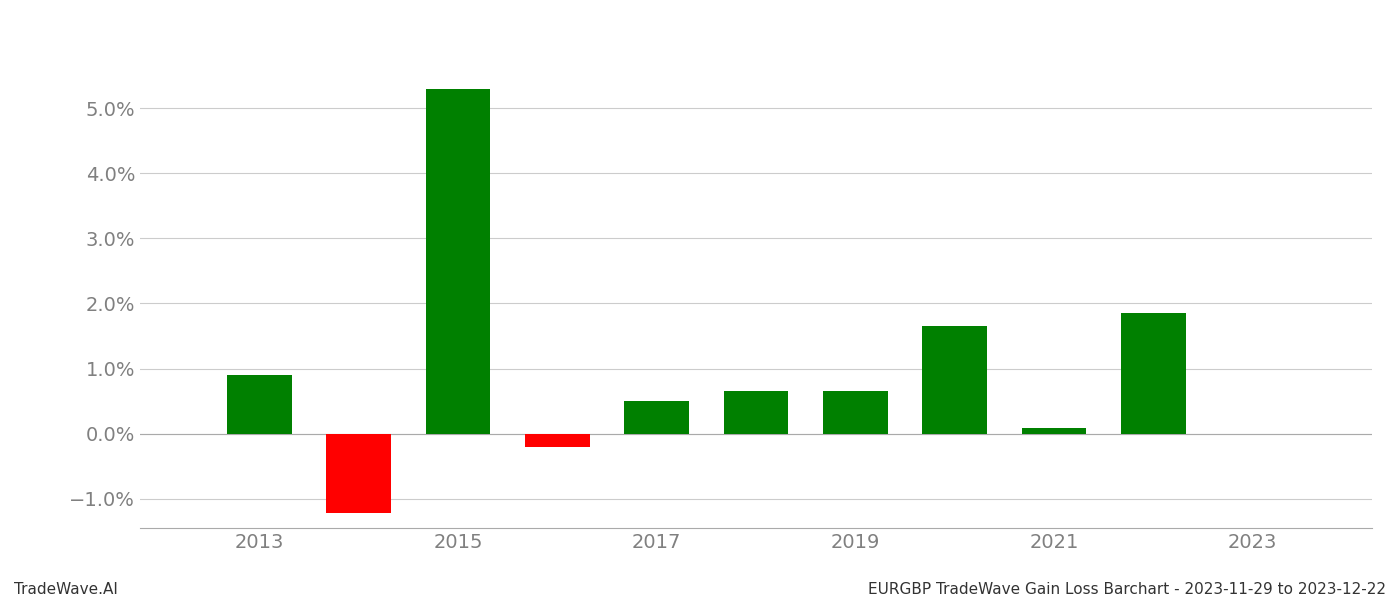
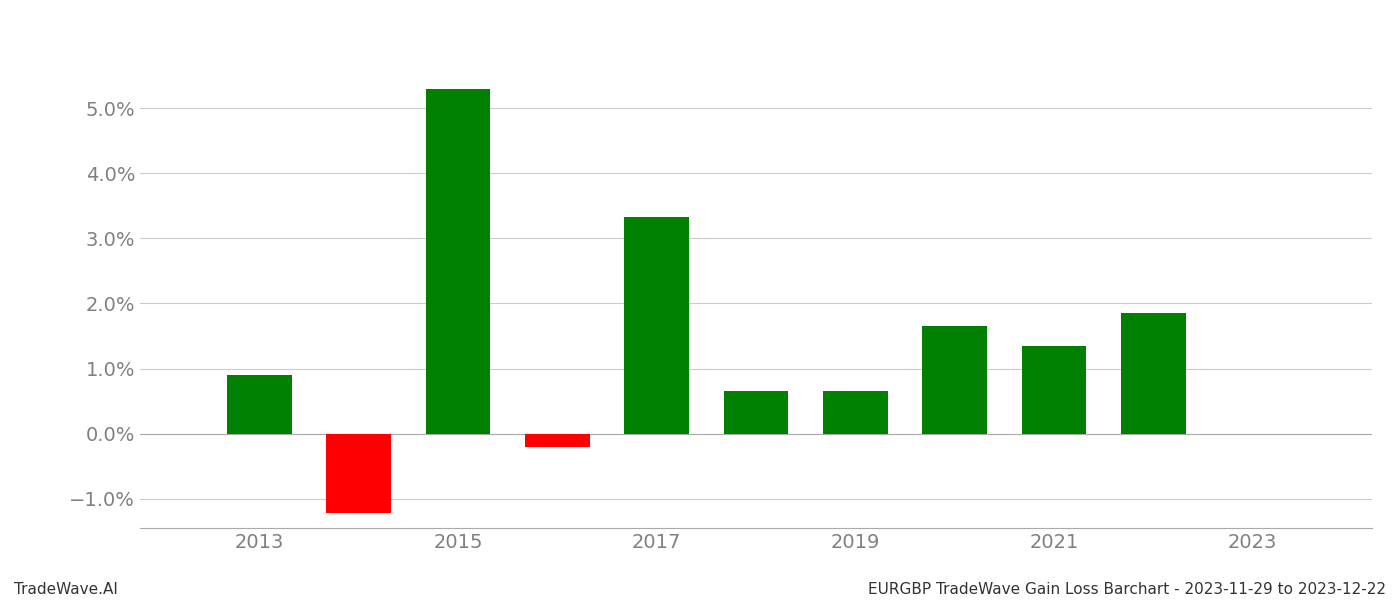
2017: 0.50% -> 3.32%
2021: 0.08% -> 1.34%
